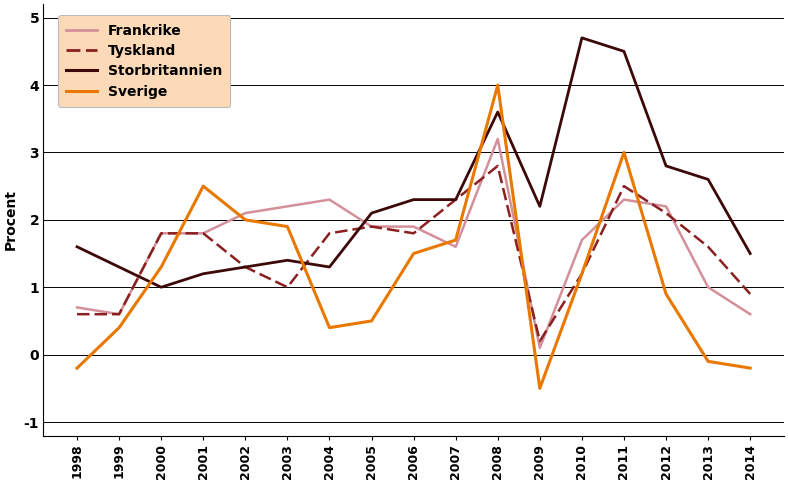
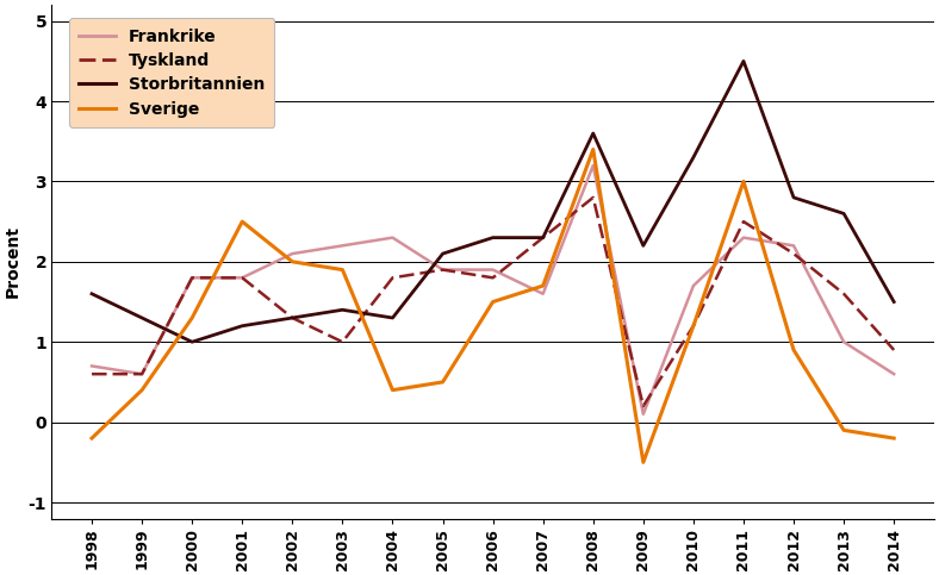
Sverige/2008: 4.0 -> 3.4
Storbritannien/2010: 4.7 -> 3.3
